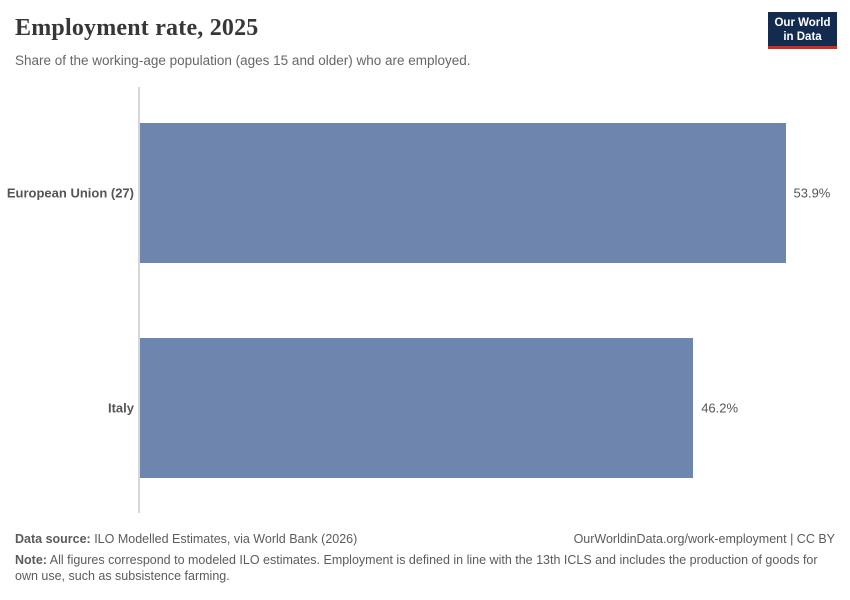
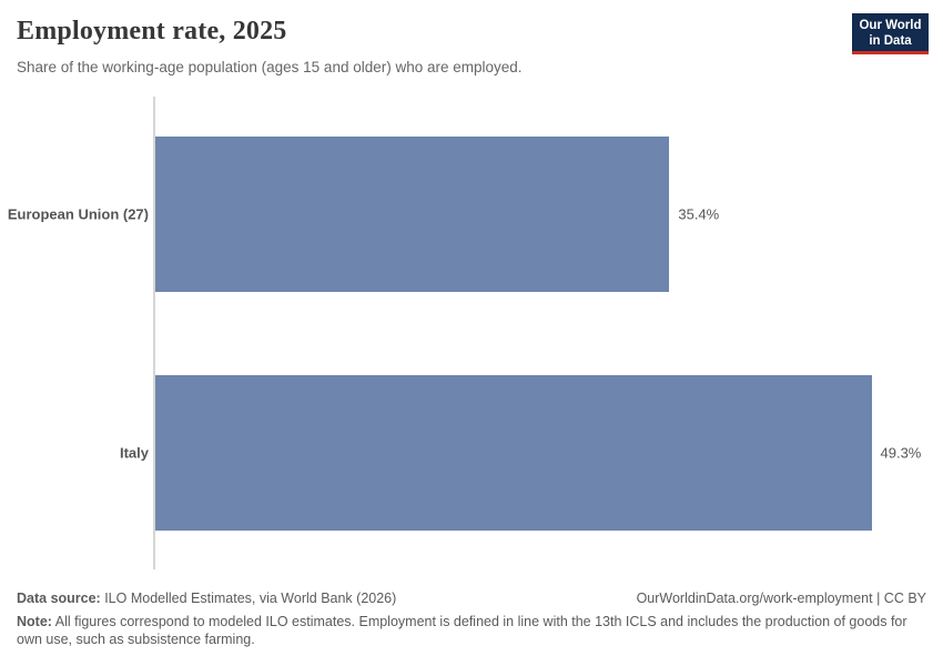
European Union (27): 53.9% -> 35.4%
Italy: 46.2% -> 49.3%
